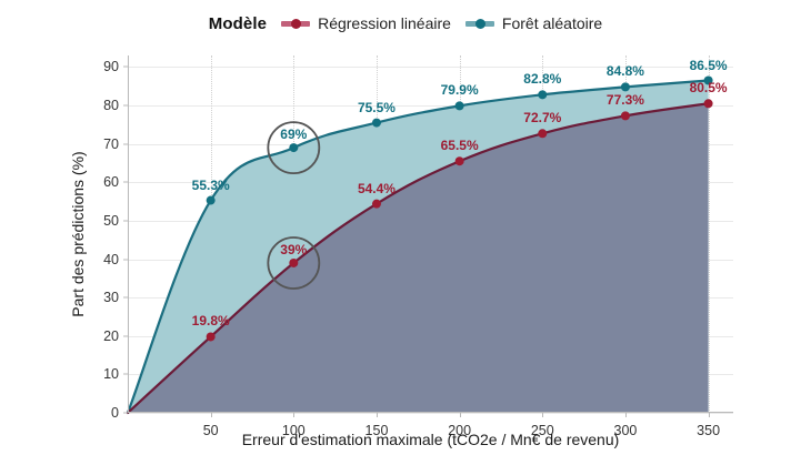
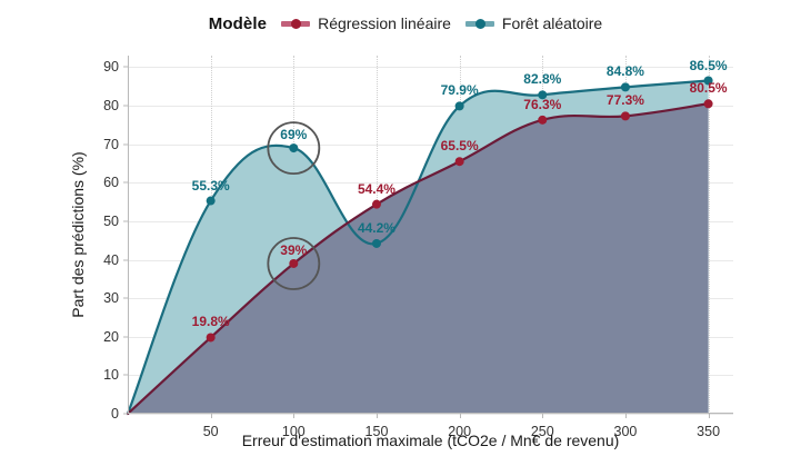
Forêt aléatoire/150: 75.5% -> 44.2%
Régression linéaire/250: 72.7% -> 76.3%
